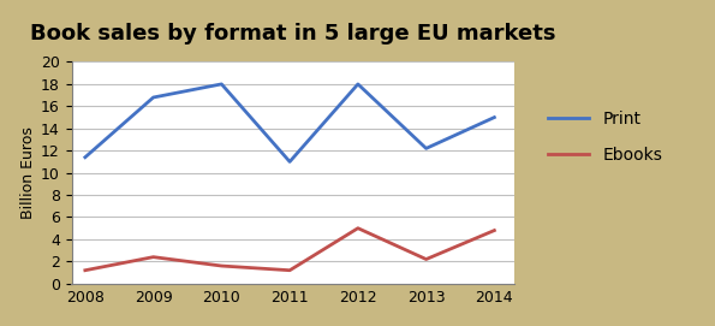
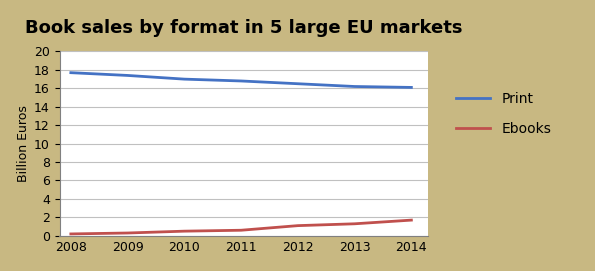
Print/2008: 11.4 -> 17.7
Ebooks/2008: 1.2 -> 0.2
Print/2009: 16.8 -> 17.4
Ebooks/2009: 2.4 -> 0.3
Print/2010: 18.0 -> 17.0
Ebooks/2010: 1.6 -> 0.5
Print/2011: 11.0 -> 16.8
Ebooks/2011: 1.2 -> 0.6
Print/2012: 18.0 -> 16.5
Ebooks/2012: 5.0 -> 1.1
Print/2013: 12.2 -> 16.2
Ebooks/2013: 2.2 -> 1.3
Print/2014: 15.0 -> 16.1
Ebooks/2014: 4.8 -> 1.7
